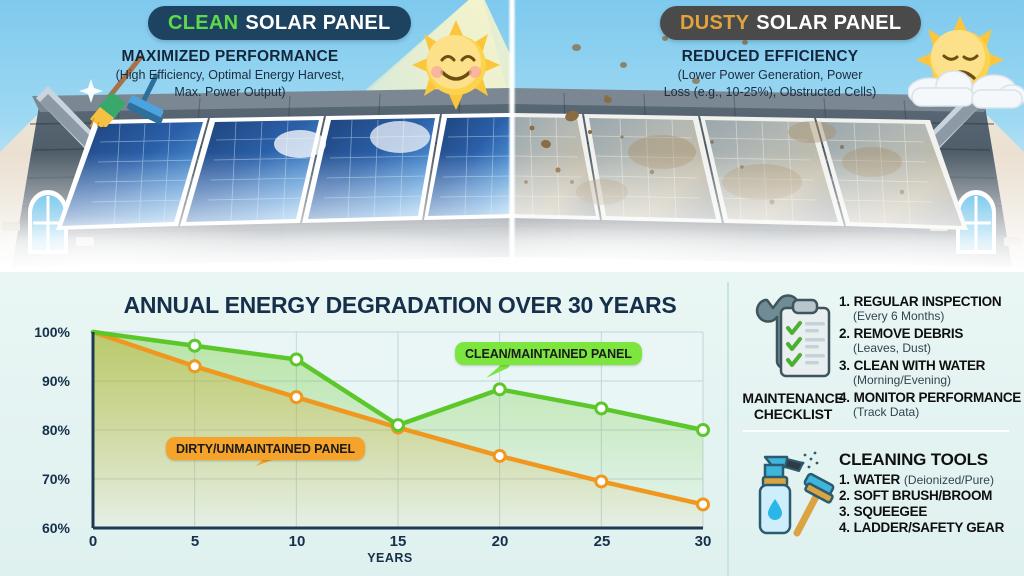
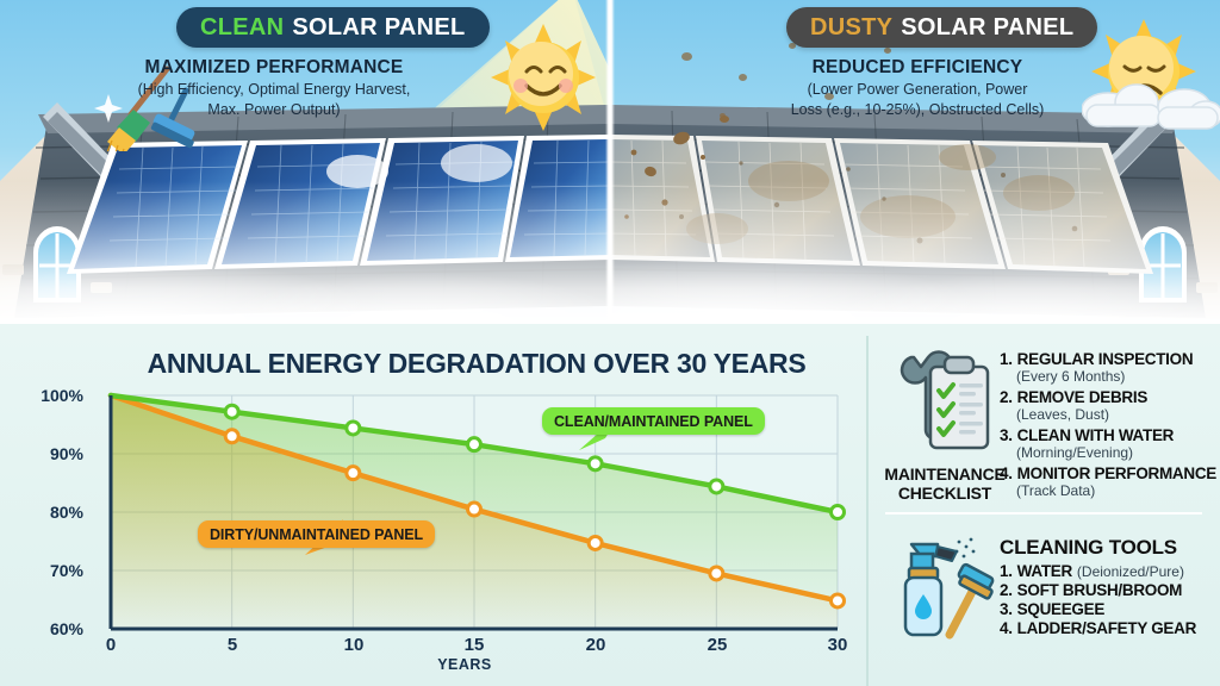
CLEAN/MAINTAINED PANEL/15: 81% -> 92%
